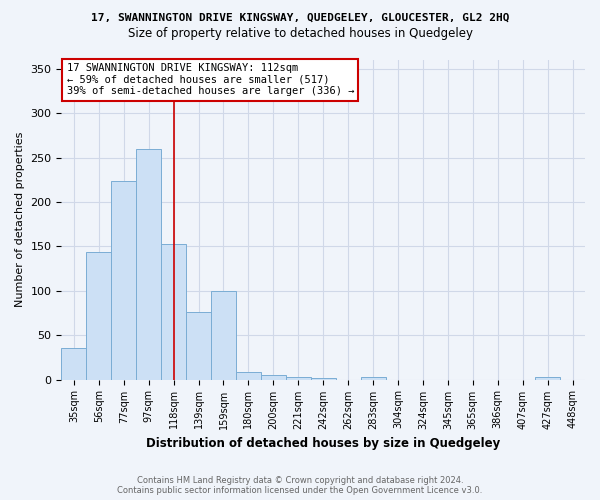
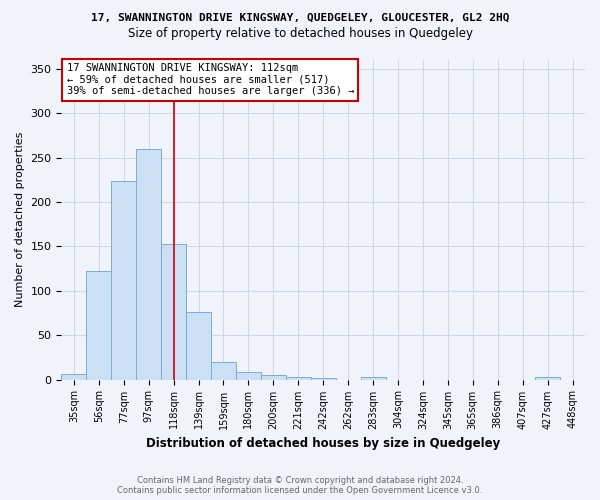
35sqm: 36 -> 6
56sqm: 144 -> 122
159sqm: 100 -> 20
